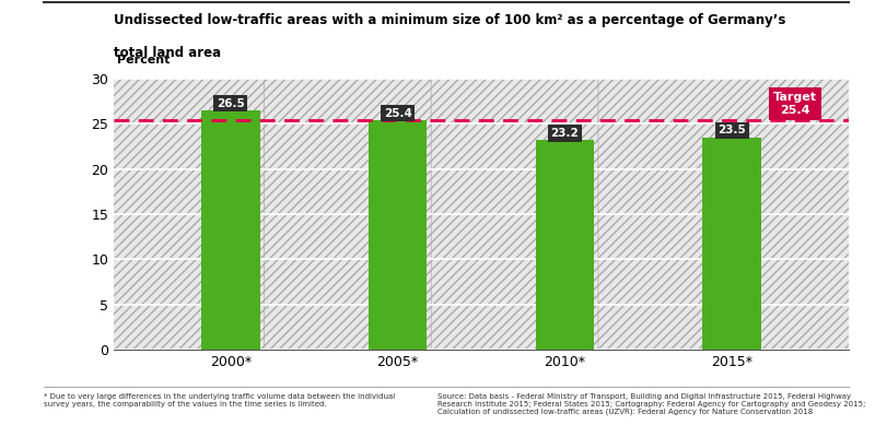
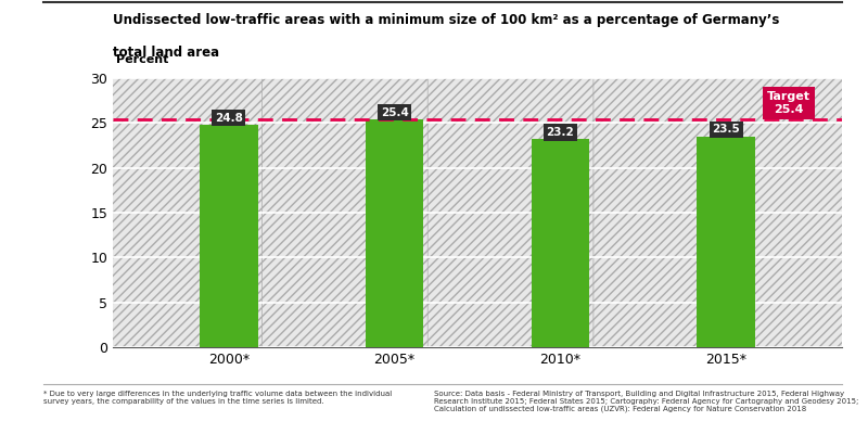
2000*: 26.5 -> 24.8
